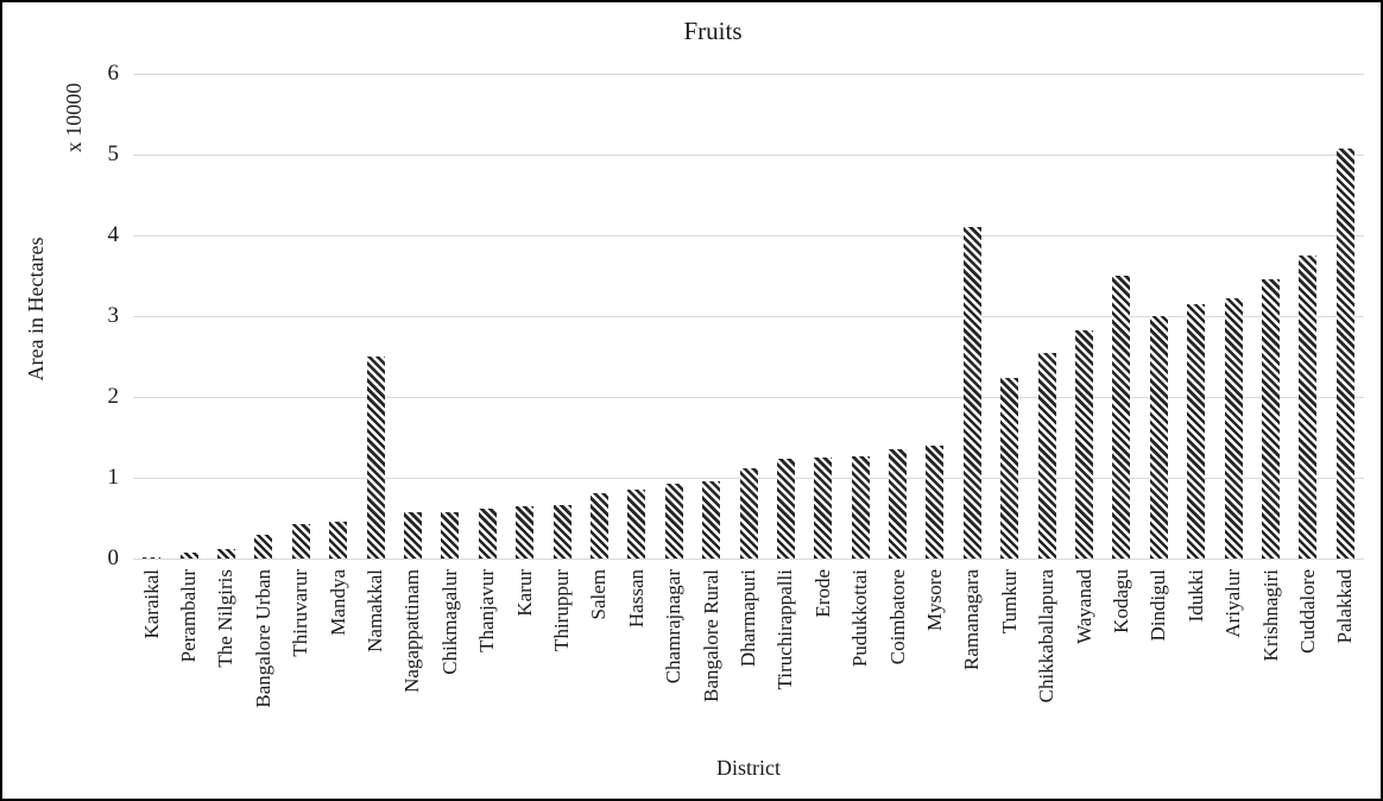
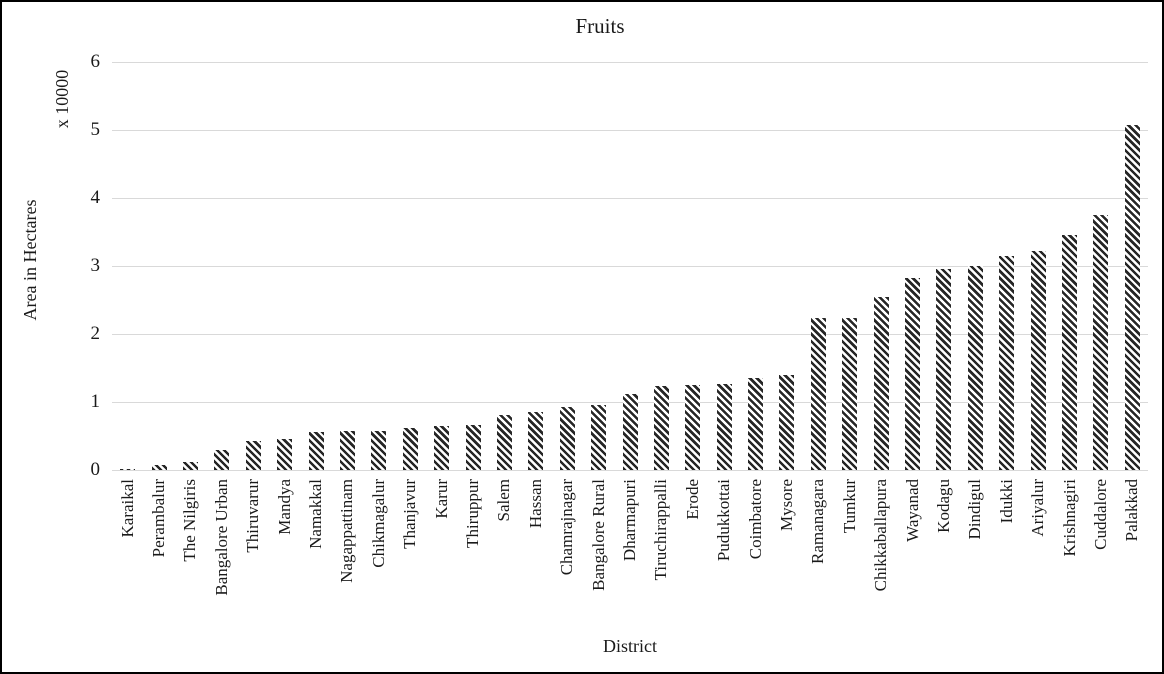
Namakkal: 2.5 -> 0.6
Ramanagara: 4.1 -> 2.2
Kodagu: 3.5 -> 3.0
